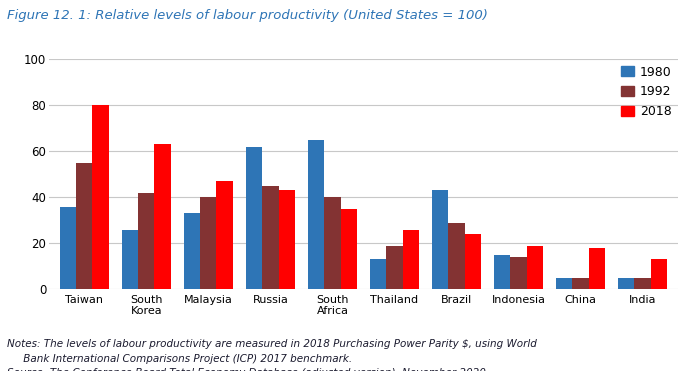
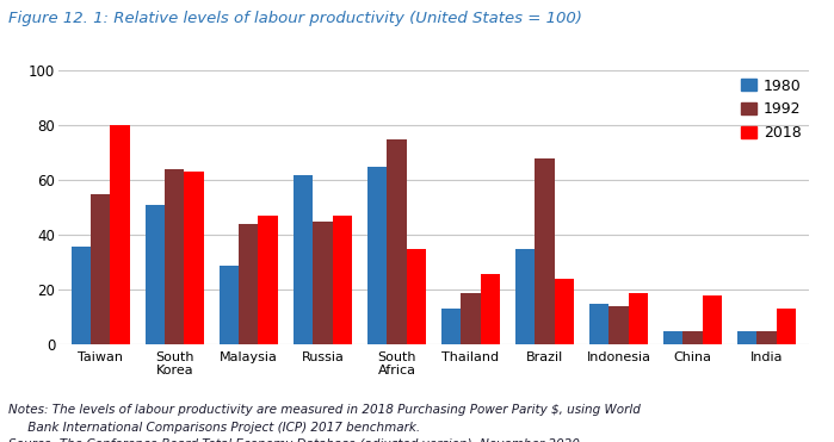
1980/South Korea: 26 -> 51
1992/South Korea: 42 -> 64
1980/Malaysia: 33 -> 29
1992/Malaysia: 40 -> 44
2018/Russia: 43 -> 47
1992/South Africa: 40 -> 75
1980/Brazil: 43 -> 35
1992/Brazil: 29 -> 68
